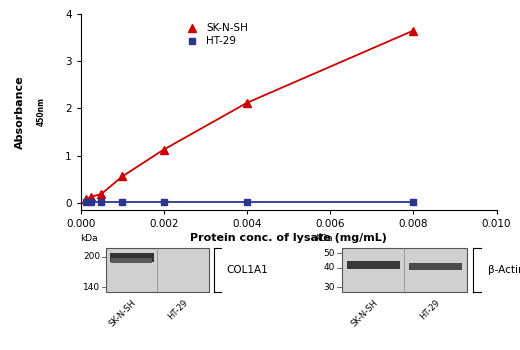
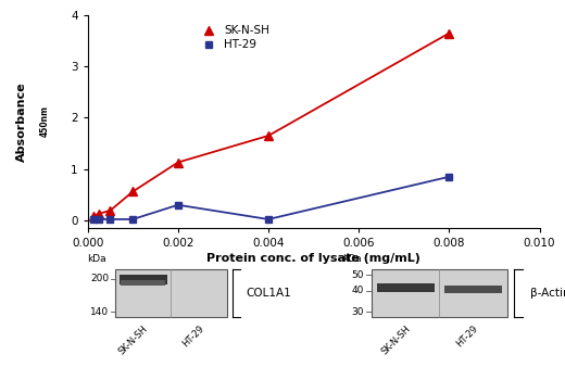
HT-29/0.002: 0.02 -> 0.30
SK-N-SH/0.004: 2.12 -> 1.65
HT-29/0.008: 0.02 -> 0.85
